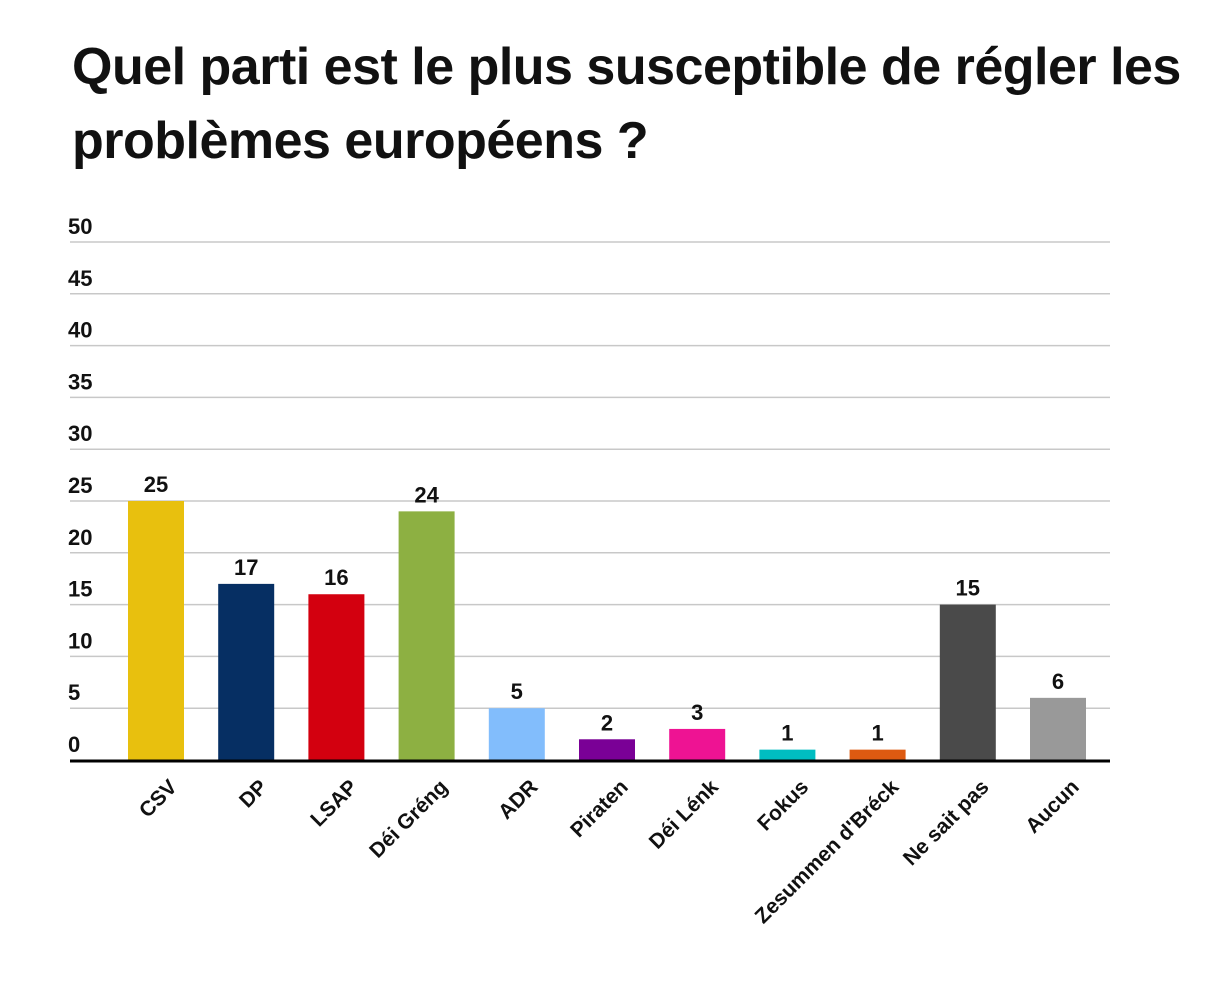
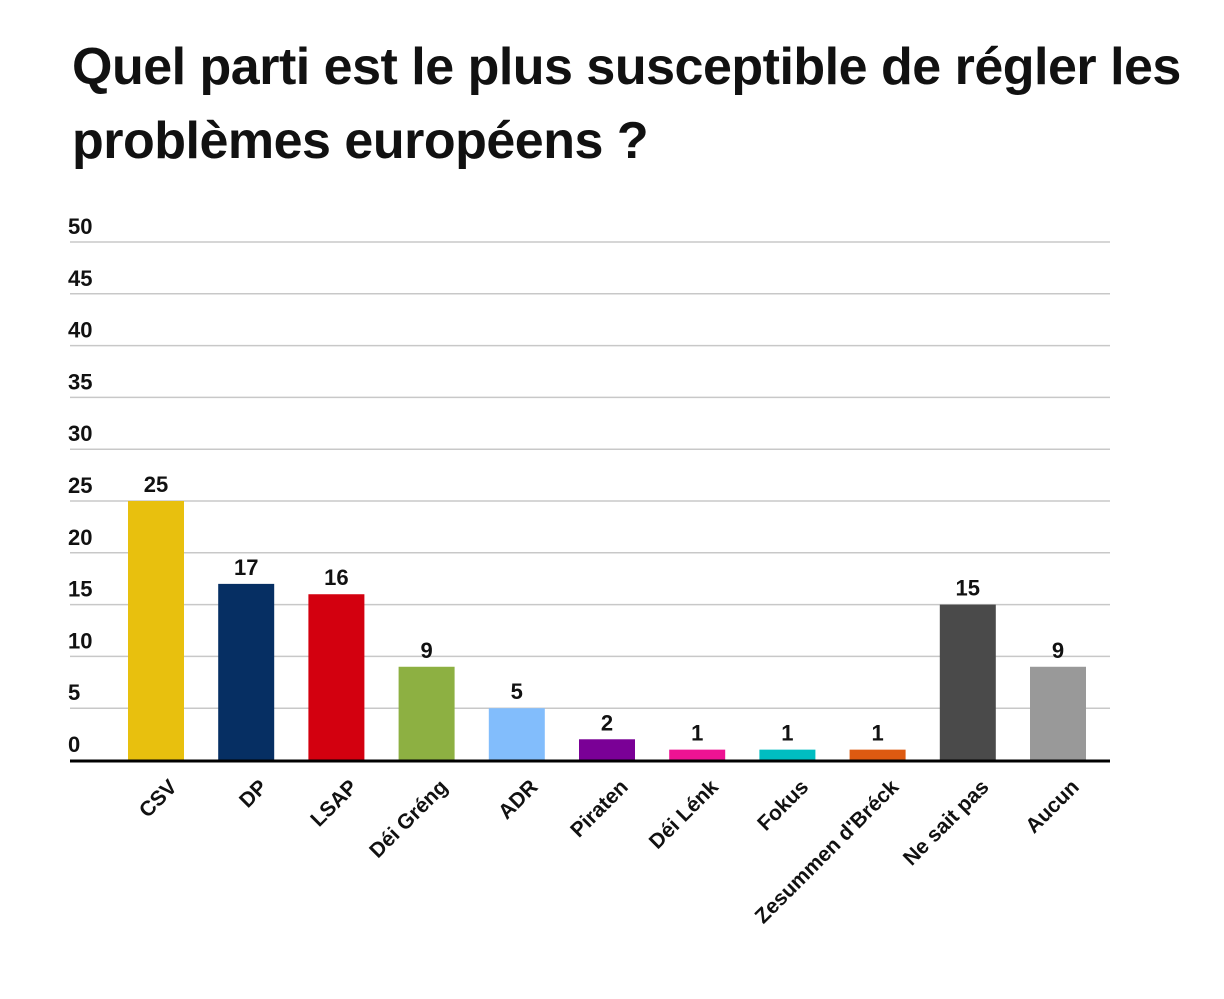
Déi Gréng: 24 -> 9
Déi Lénk: 3 -> 1
Aucun: 6 -> 9
